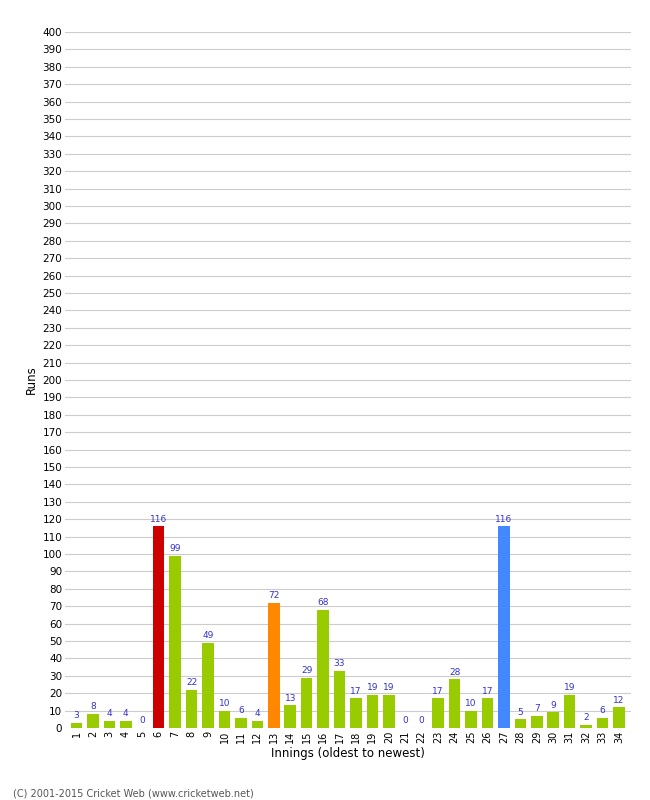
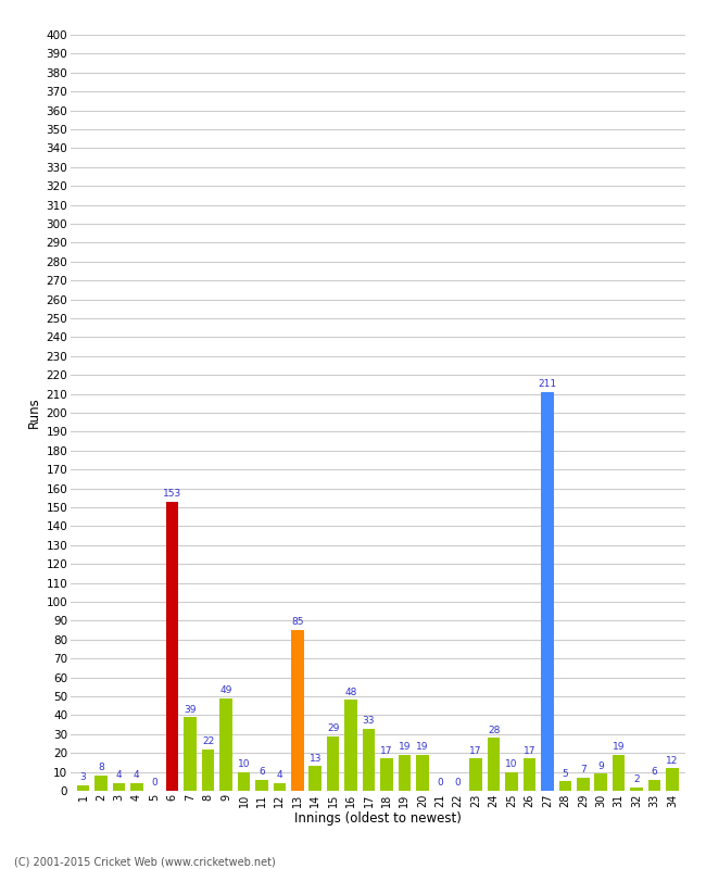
6: 116 -> 153
7: 99 -> 39
13: 72 -> 85
16: 68 -> 48
27: 116 -> 211
